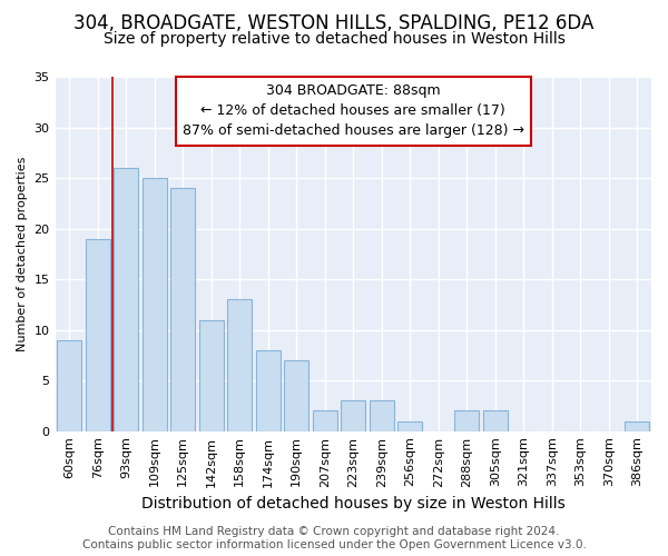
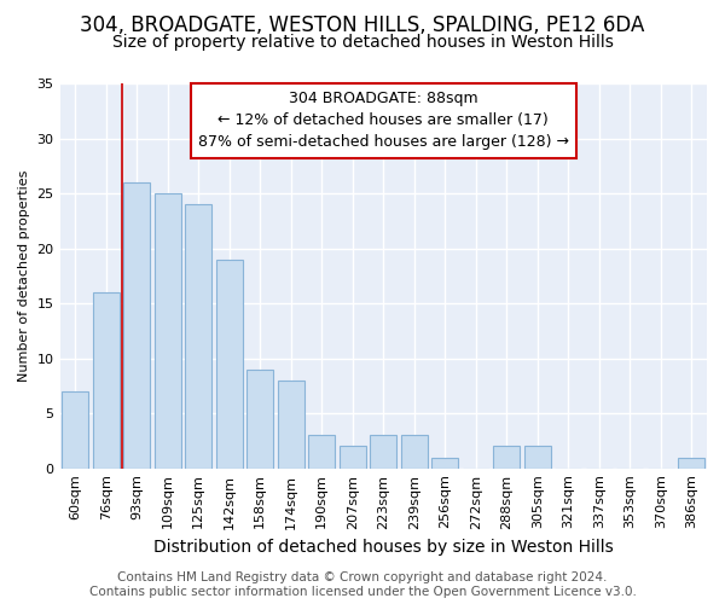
60sqm: 9 -> 7
76sqm: 19 -> 16
142sqm: 11 -> 19
158sqm: 13 -> 9
190sqm: 7 -> 3
